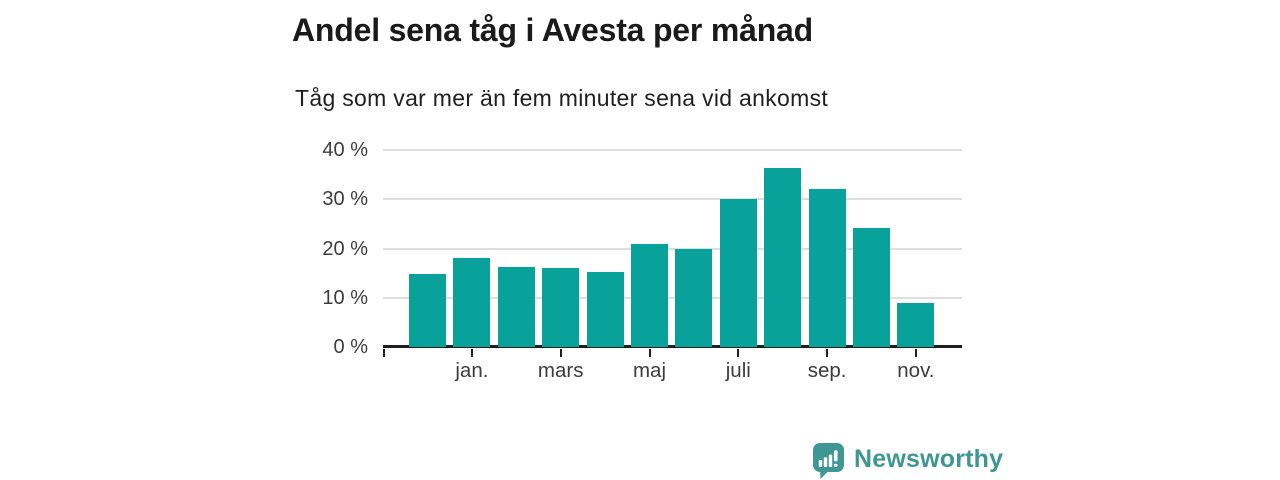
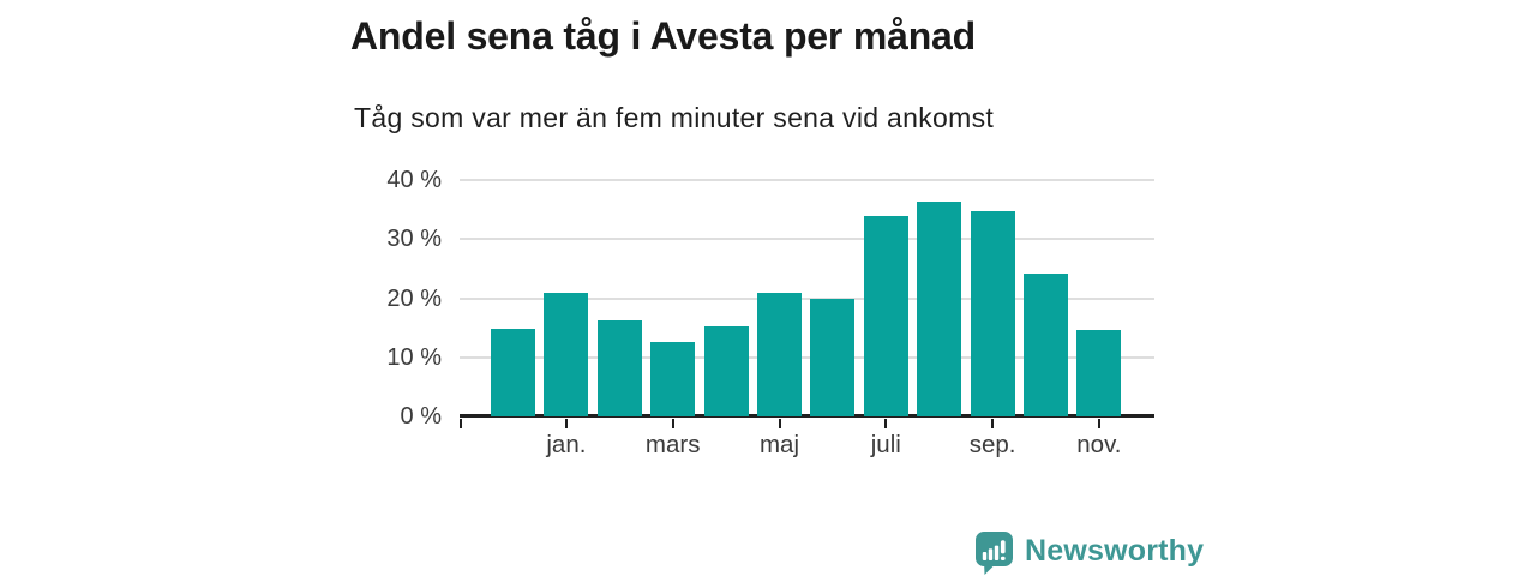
jan.: 18% -> 21%
mars: 16% -> 13%
juli: 30% -> 34%
sep.: 32% -> 35%
nov.: 9% -> 15%
